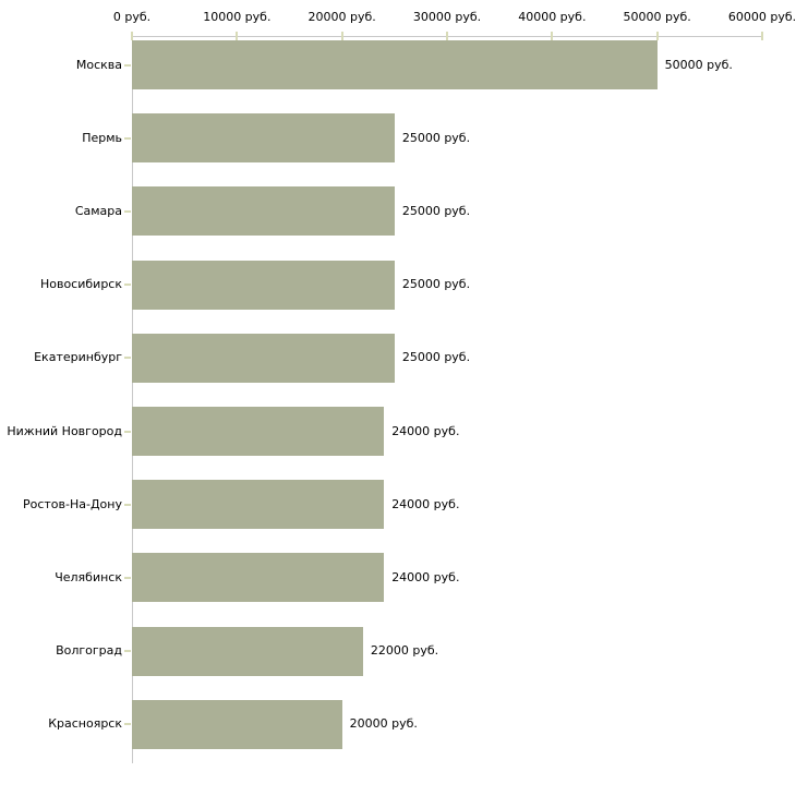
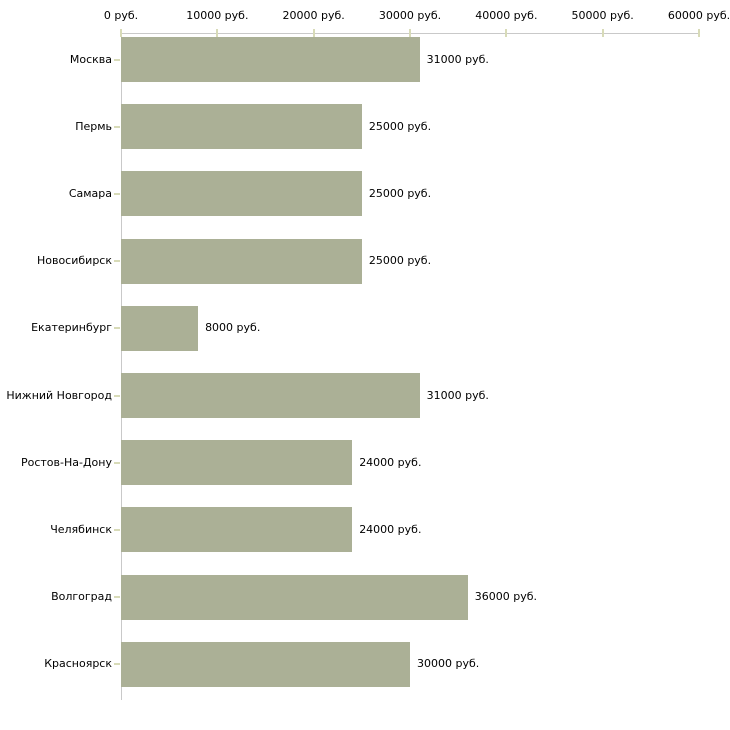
Москва: 50000 -> 31000
Екатеринбург: 25000 -> 8000
Нижний Новгород: 24000 -> 31000
Волгоград: 22000 -> 36000
Красноярск: 20000 -> 30000
